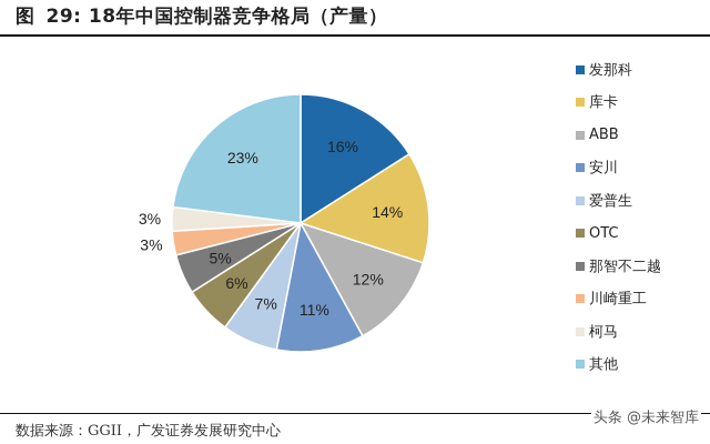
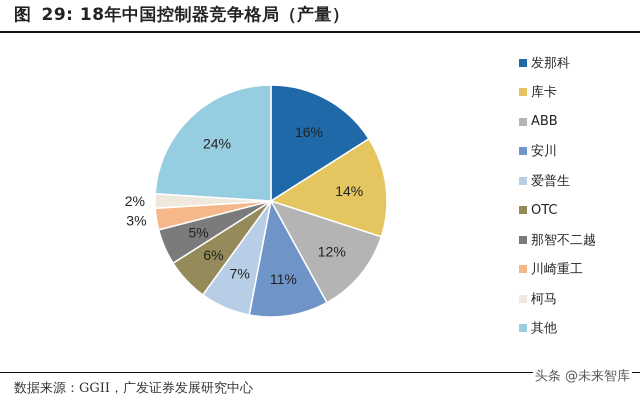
柯马: 3% -> 2%
其他: 23% -> 24%
